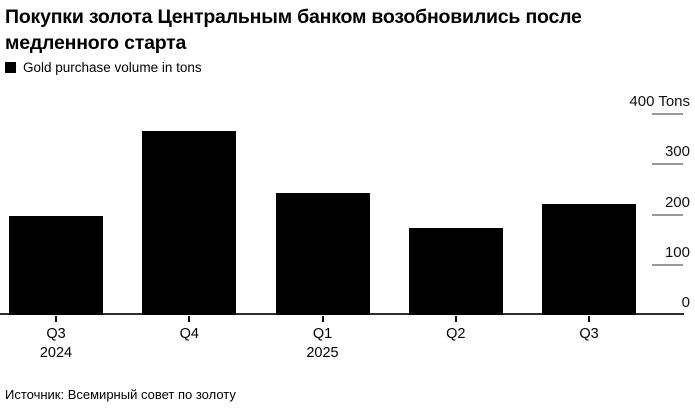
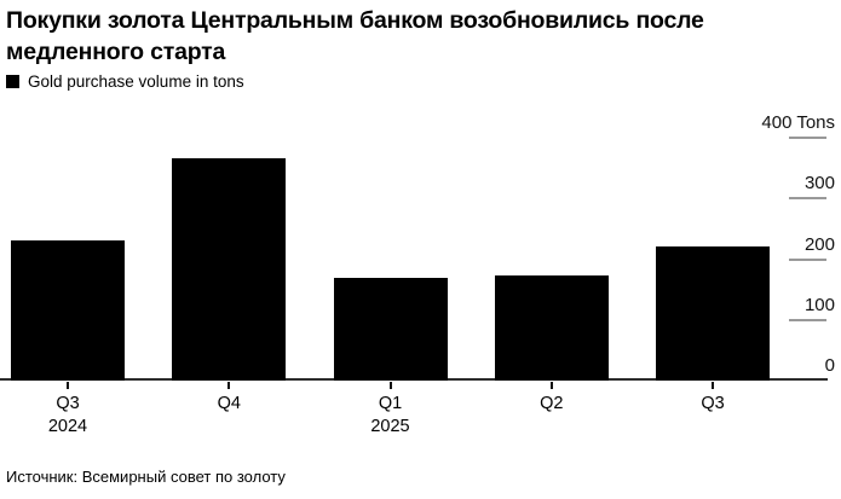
Q3 2024: 200 -> 230
Q1 2025: 240 -> 170
